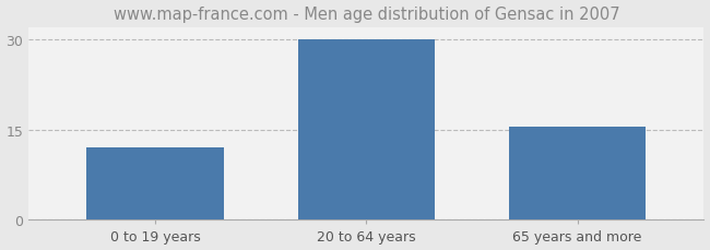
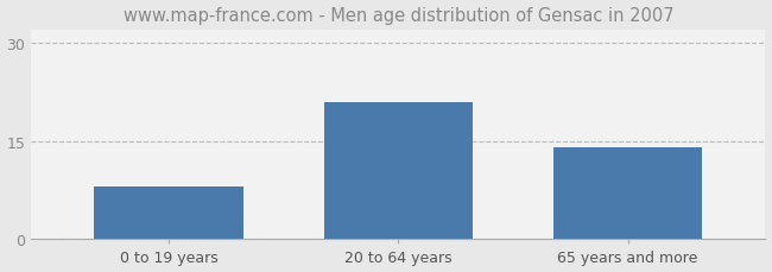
0 to 19 years: 12.0 -> 8.0
20 to 64 years: 30.0 -> 21.0
65 years and more: 15.5 -> 14.0
